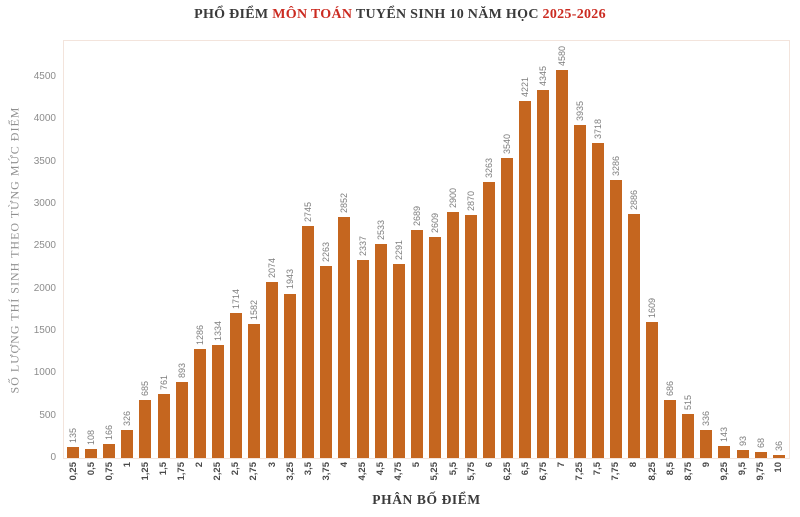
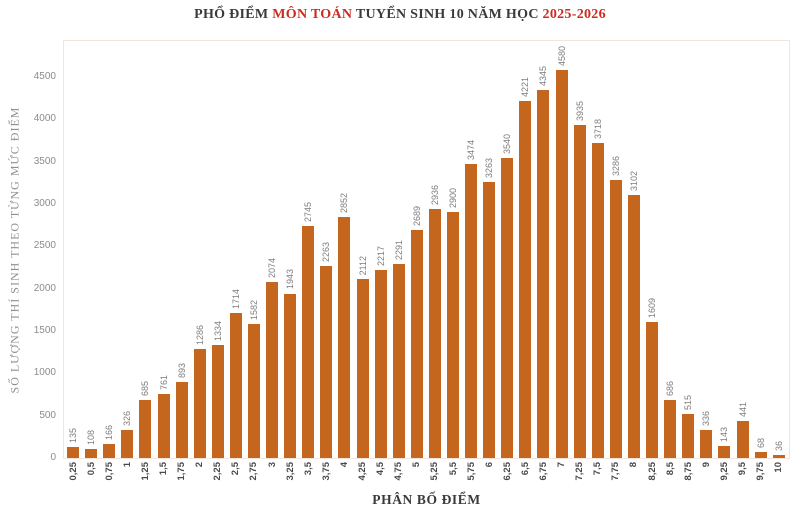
4,25: 2337 -> 2112
4,5: 2533 -> 2217
5,25: 2609 -> 2936
5,75: 2870 -> 3474
8: 2886 -> 3102
9,5: 93 -> 441
